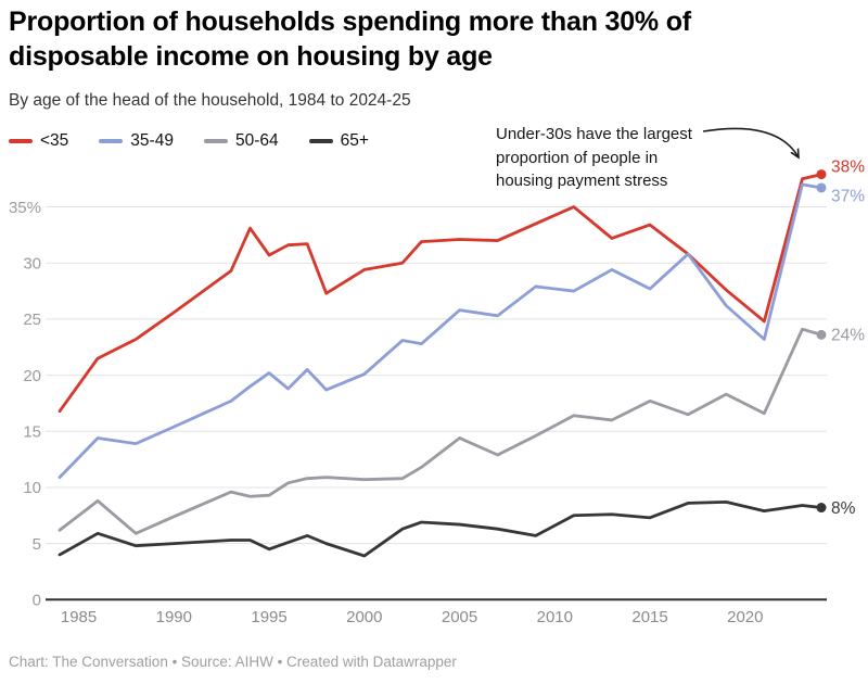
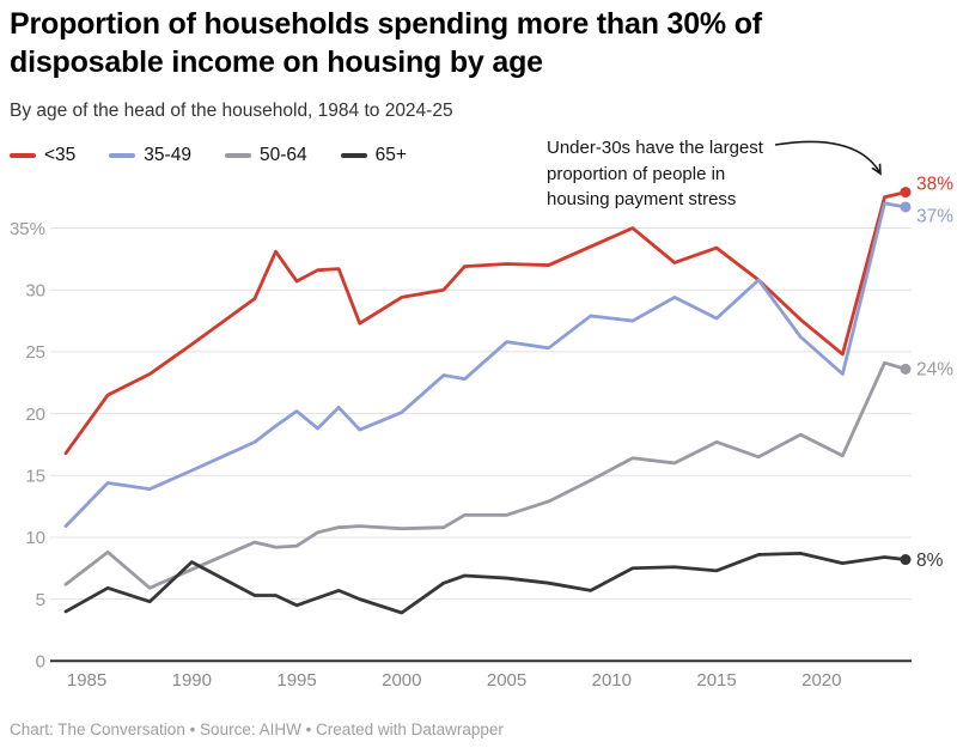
65+/1990: 5.0% -> 8.0%
50-64/2005: 14.4% -> 11.8%
